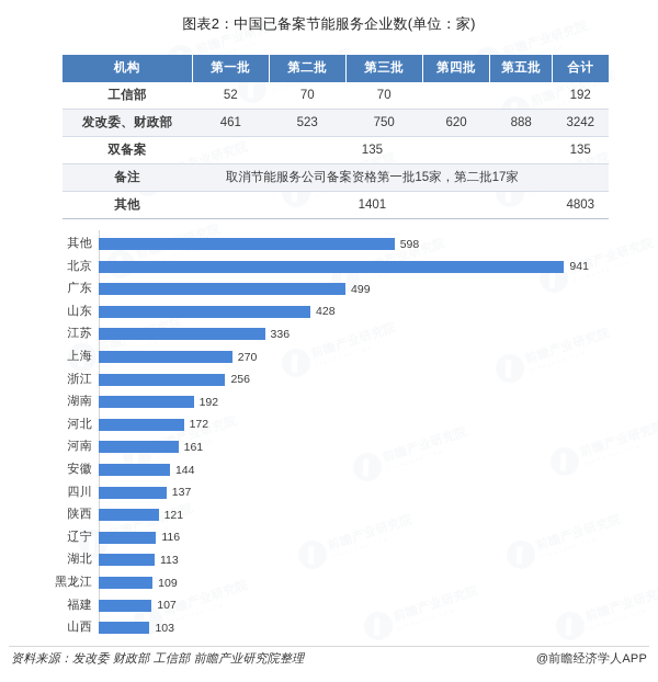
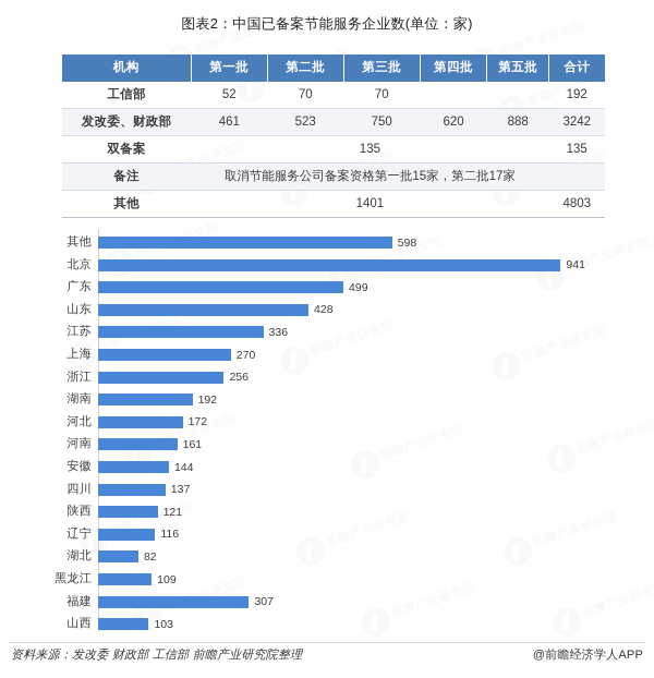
湖北: 113 -> 82
福建: 107 -> 307
